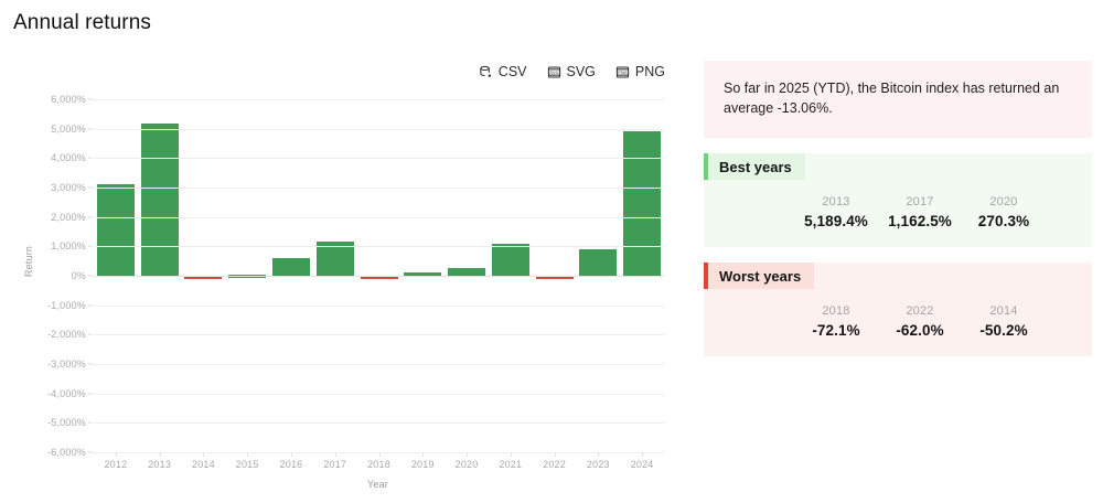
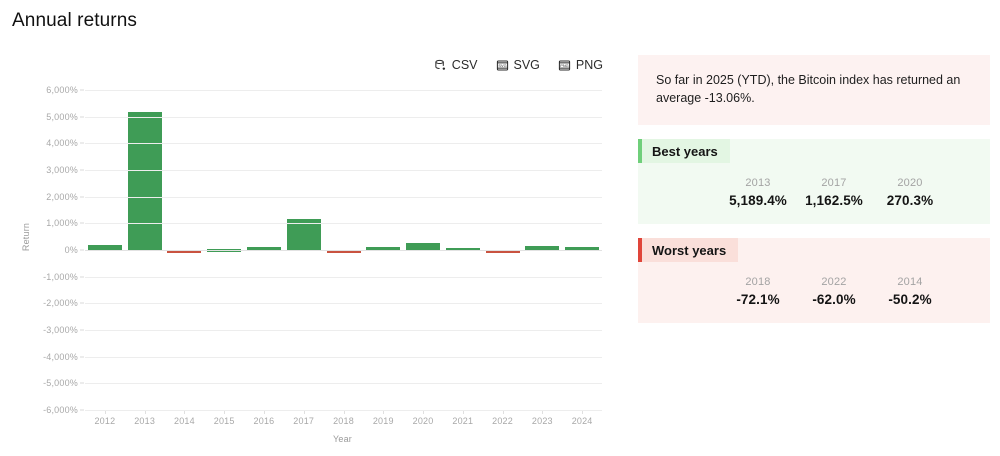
2012: 3100% -> 200%
2016: 600% -> 100%
2021: 1100% -> 100%
2023: 900% -> 100%
2024: 4900% -> 100%
